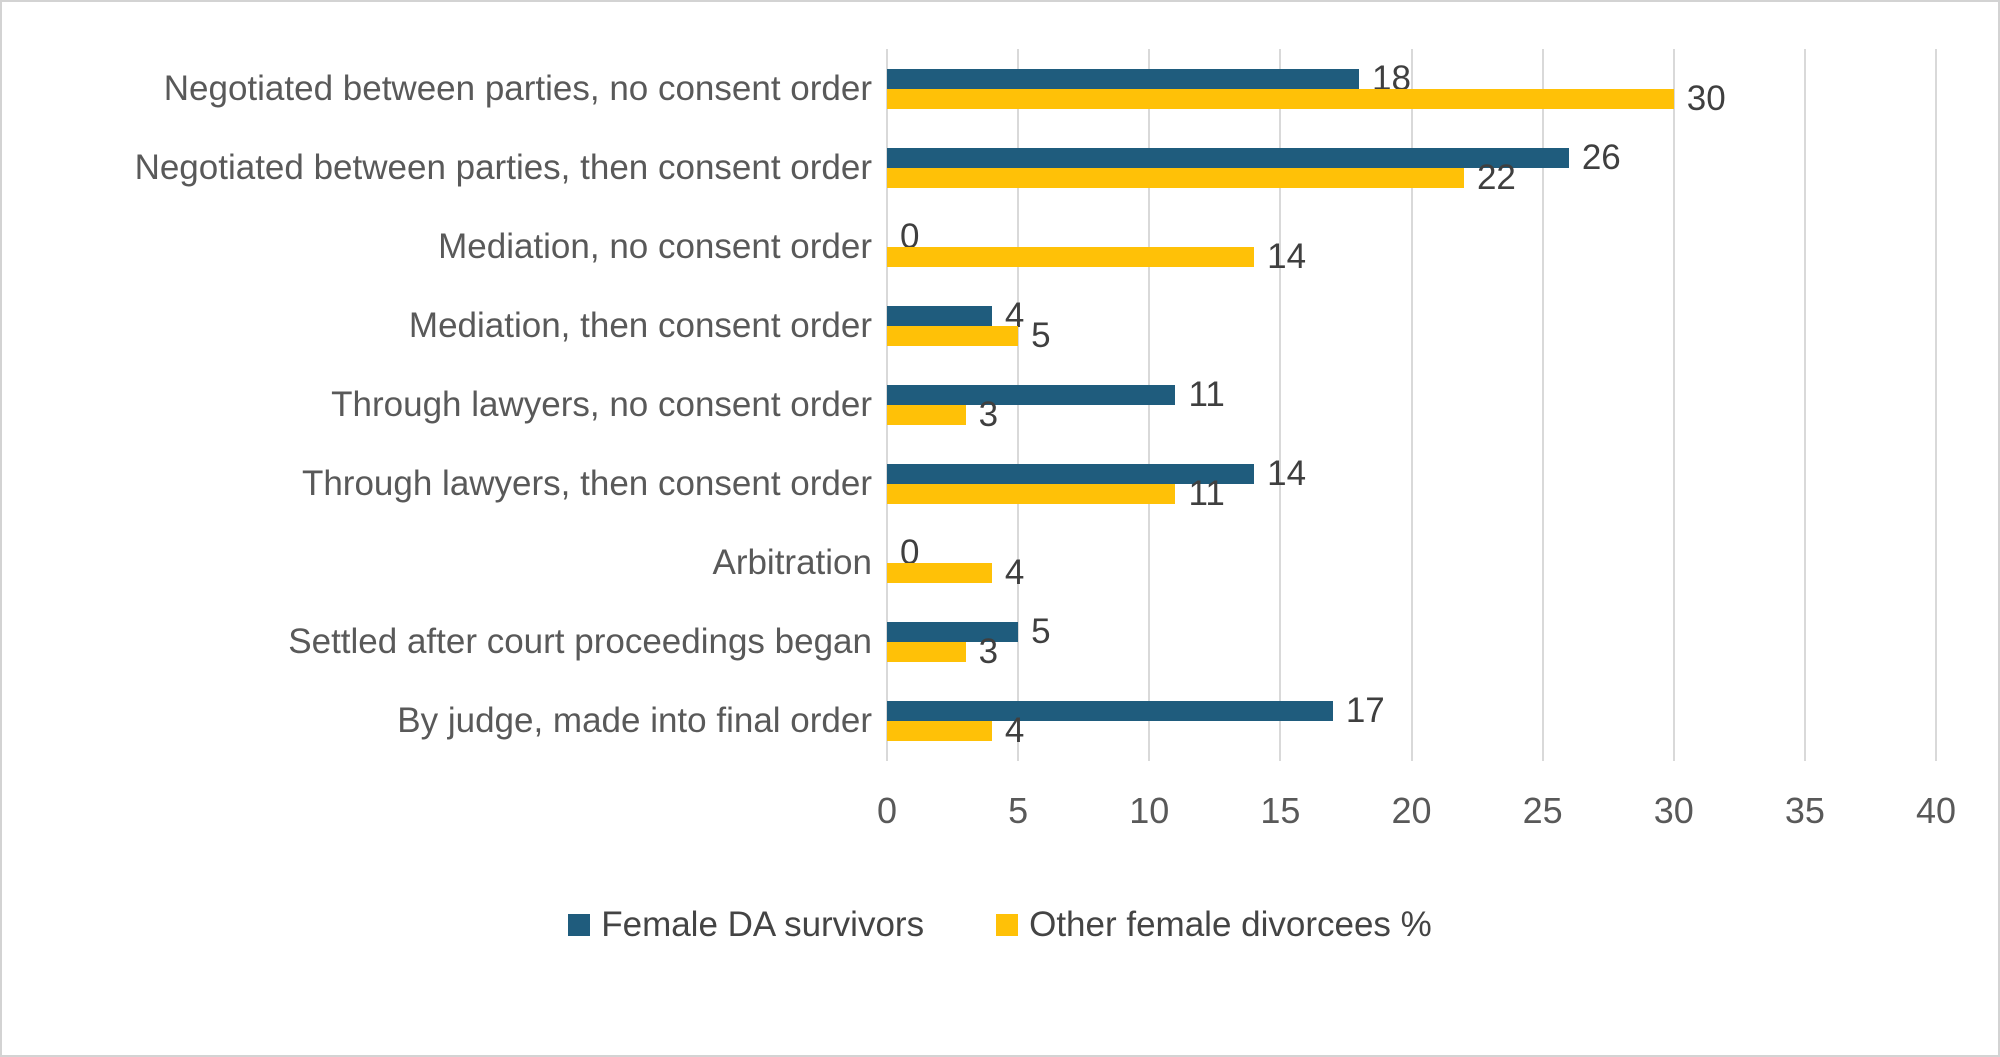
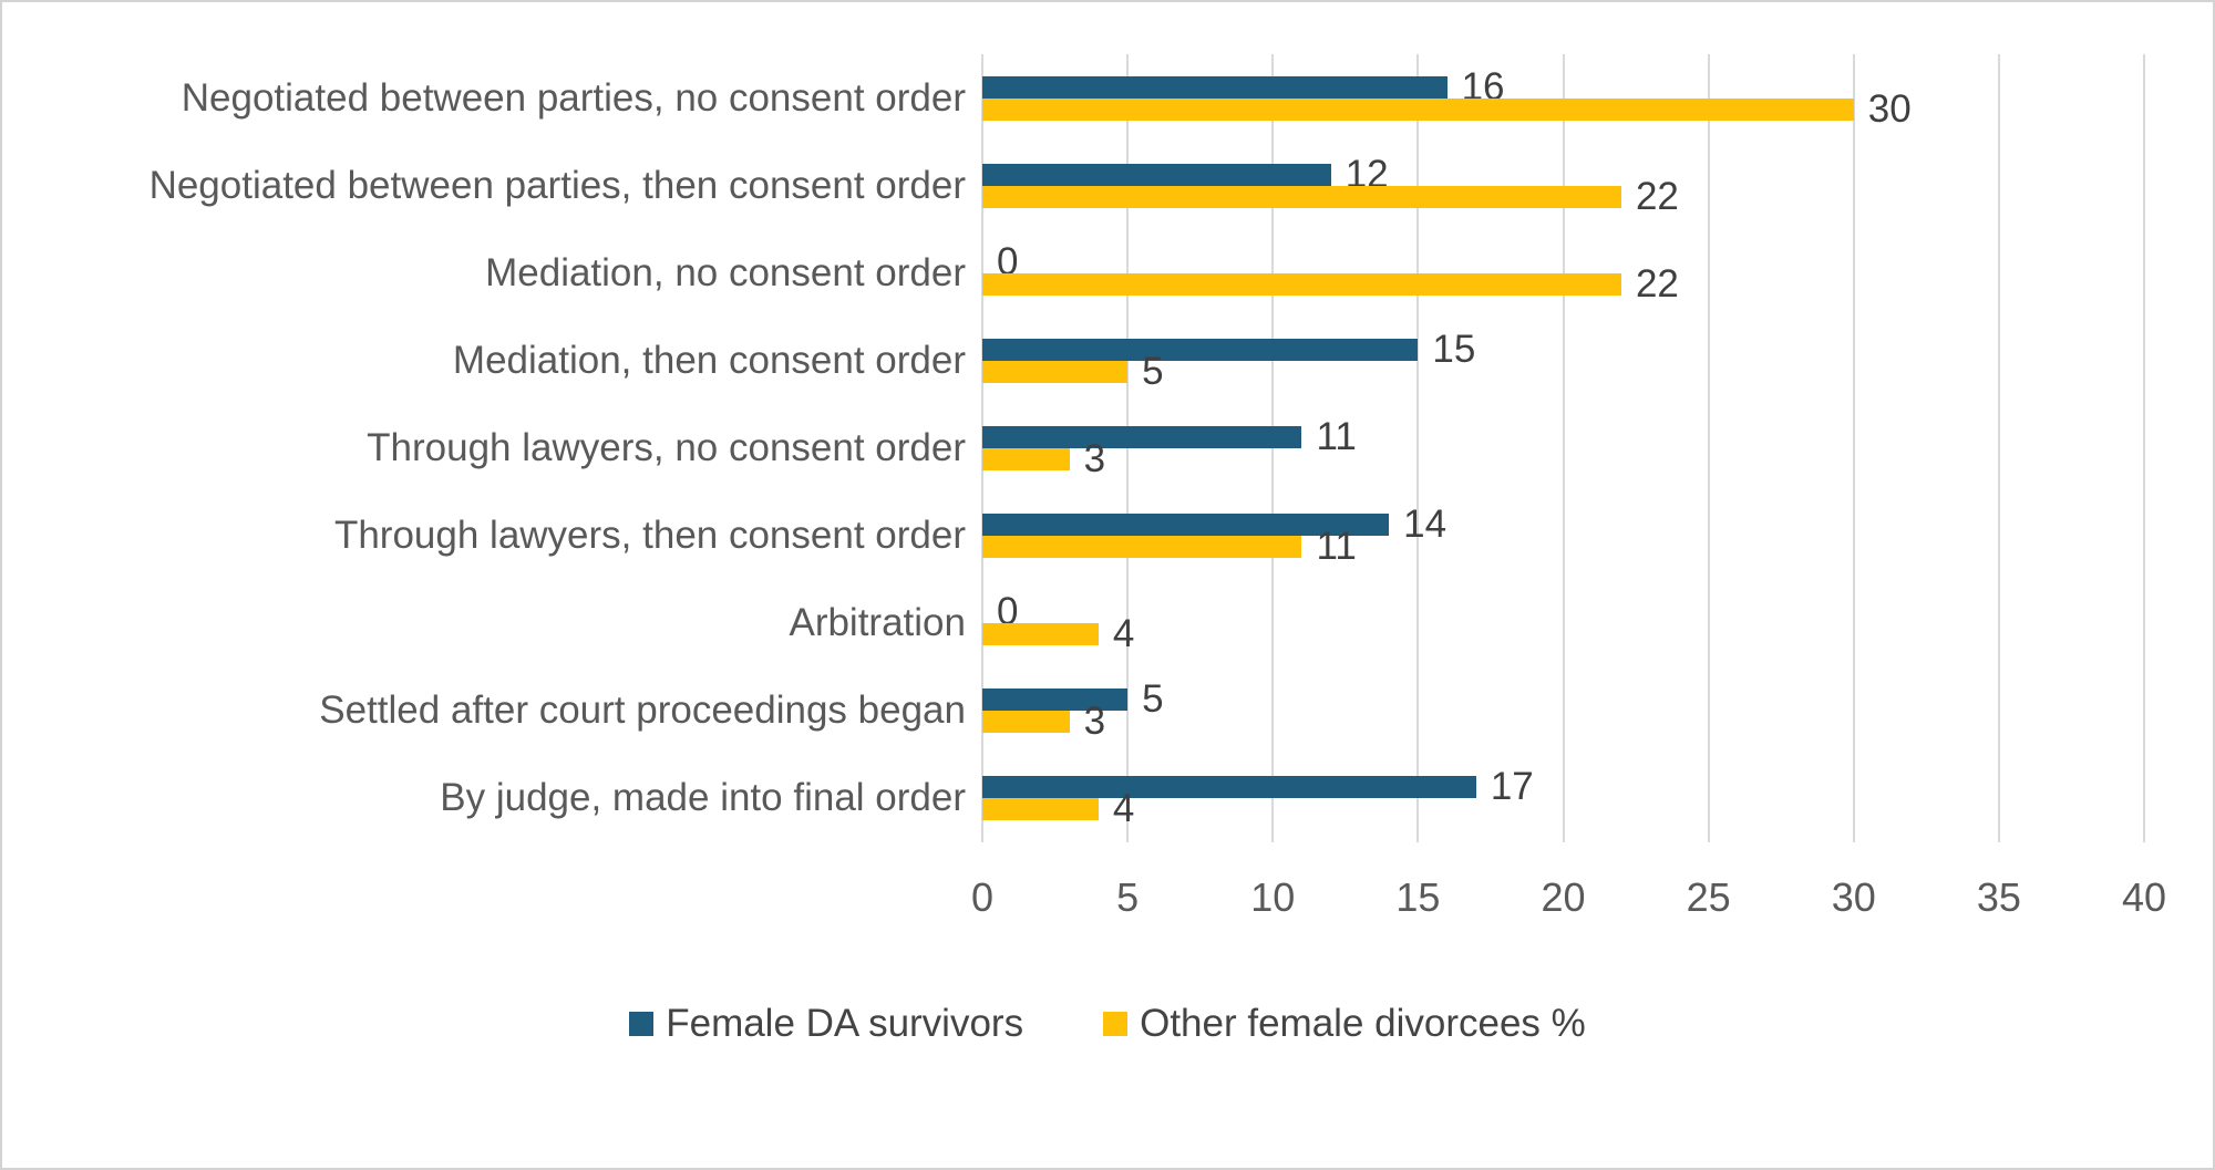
Female DA survivors/Negotiated between parties, no consent order: 18 -> 16
Female DA survivors/Negotiated between parties, then consent order: 26 -> 12
Other female divorcees %/Mediation, no consent order: 14 -> 22
Female DA survivors/Mediation, then consent order: 4 -> 15
